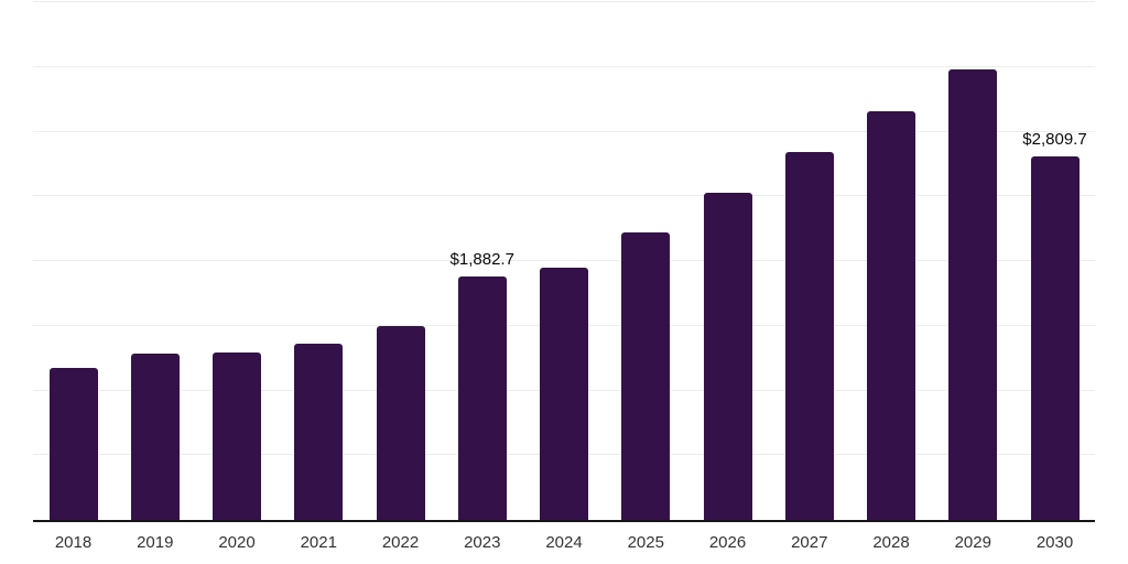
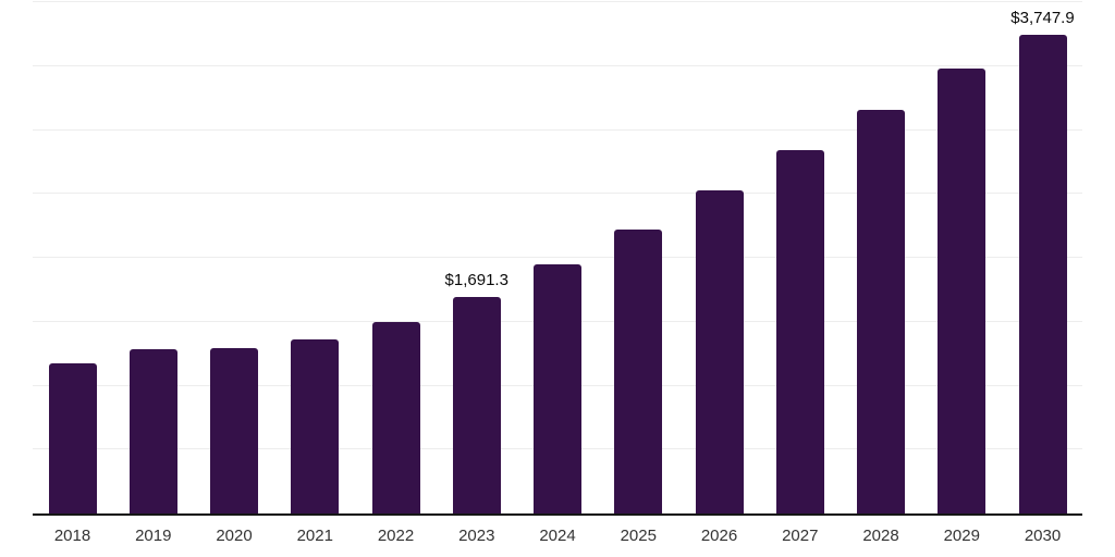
2023: $1,882.7 -> $1,691.3
2030: $2,809.7 -> $3,747.9
